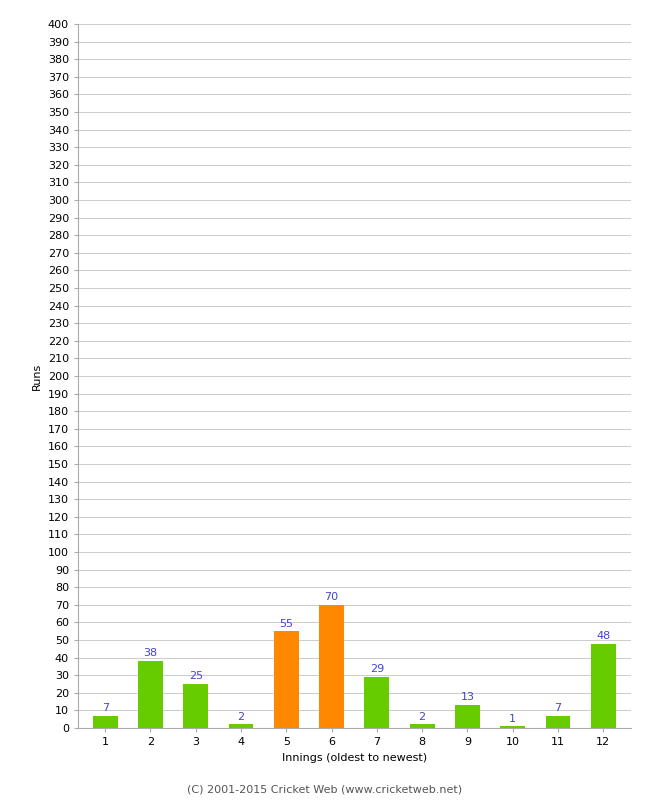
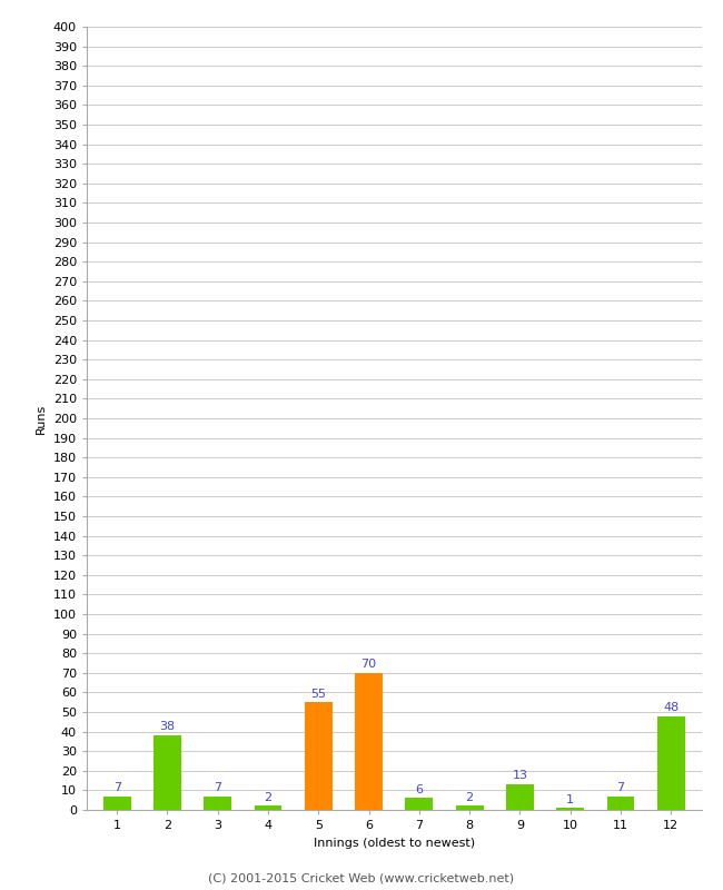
3: 25 -> 7
7: 29 -> 6
